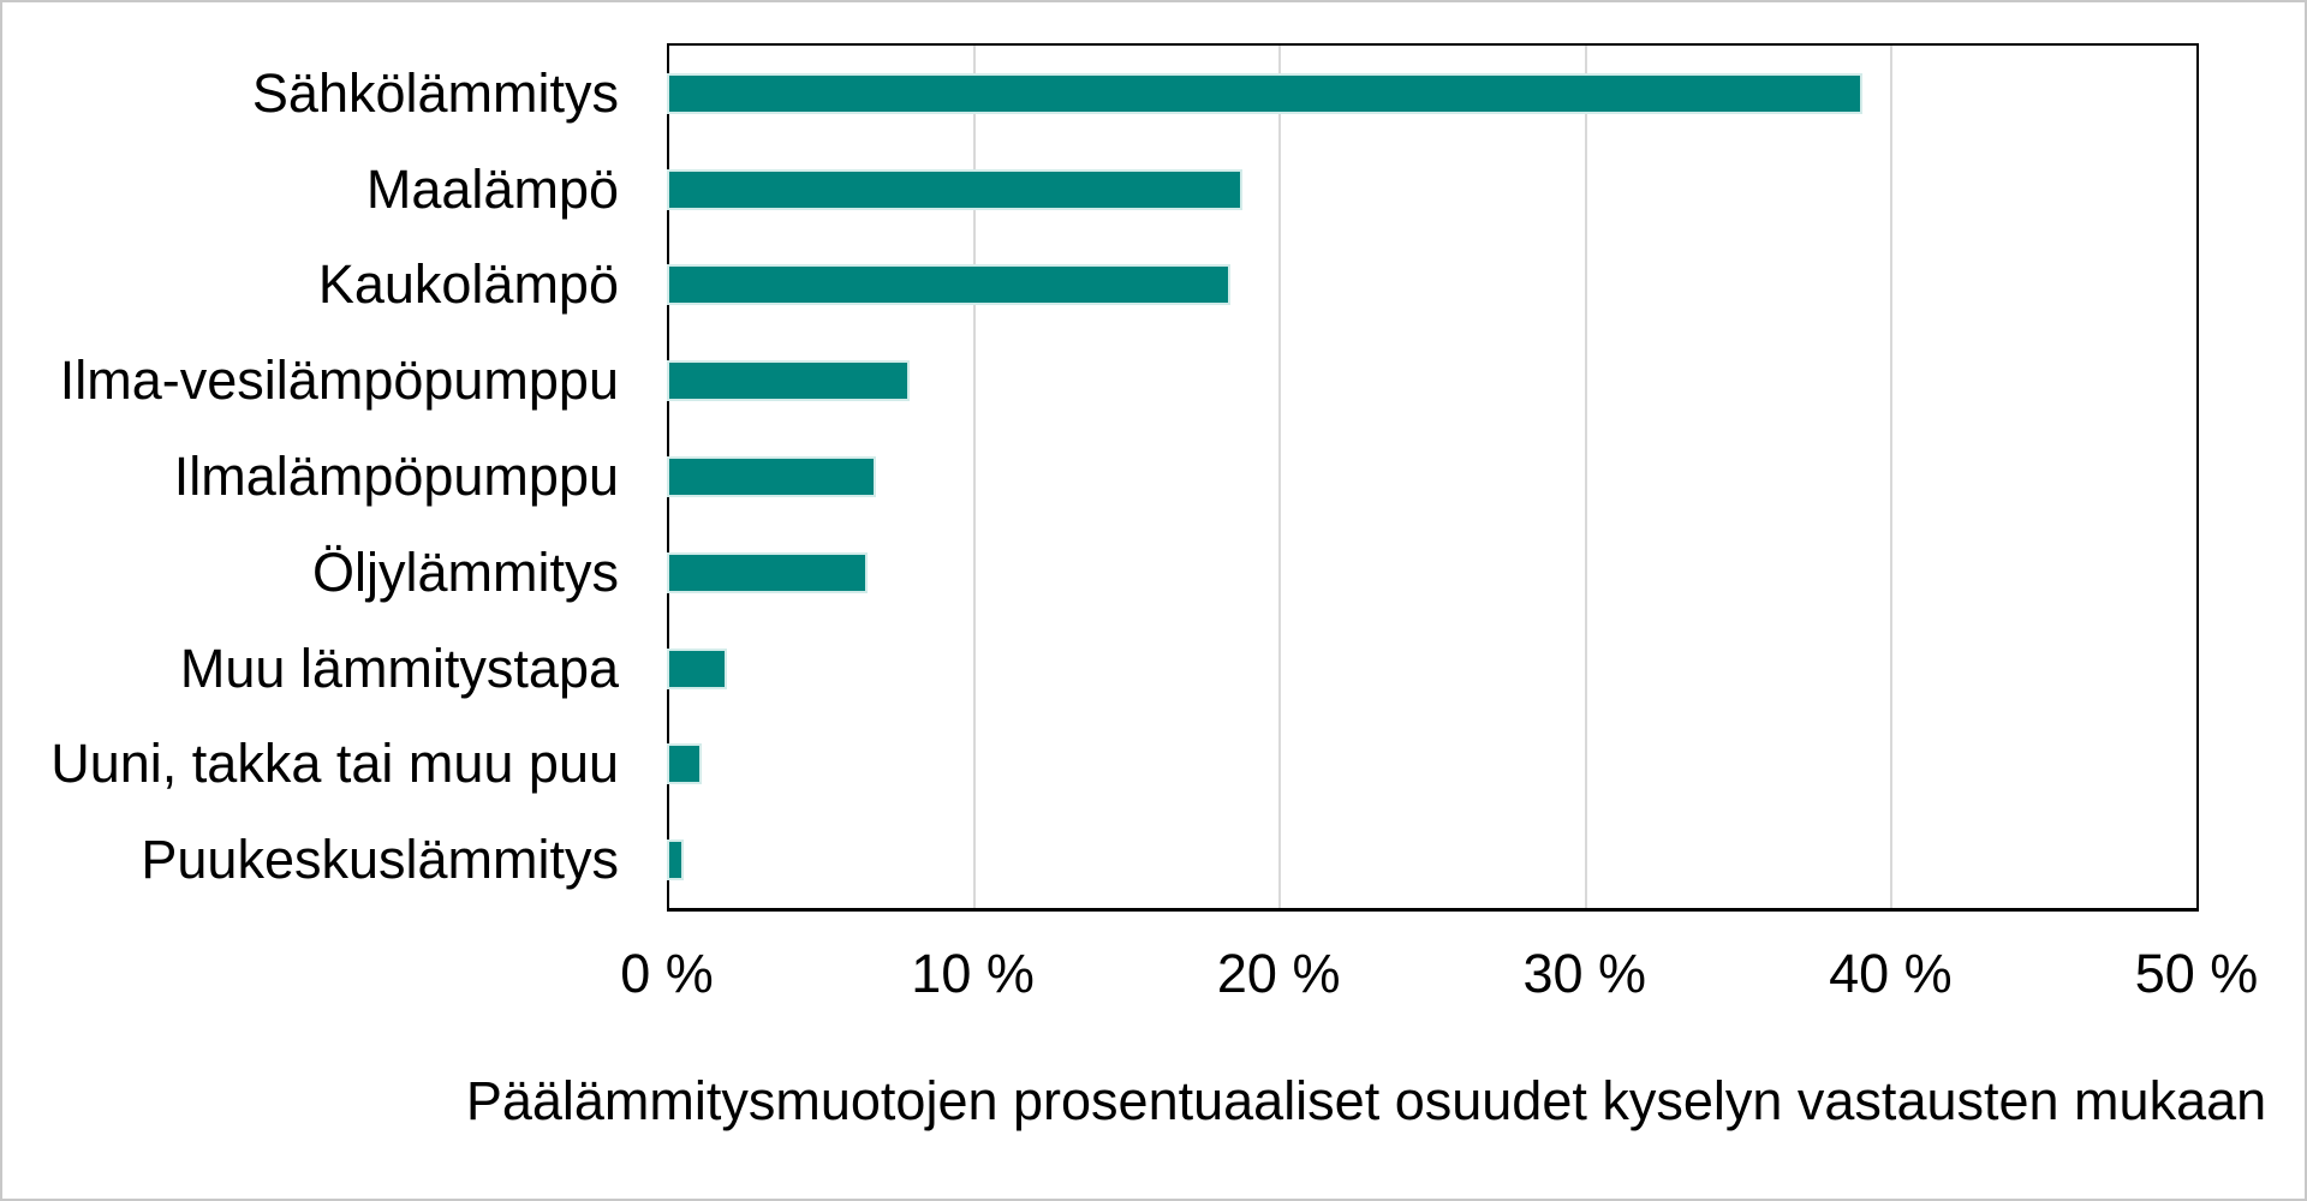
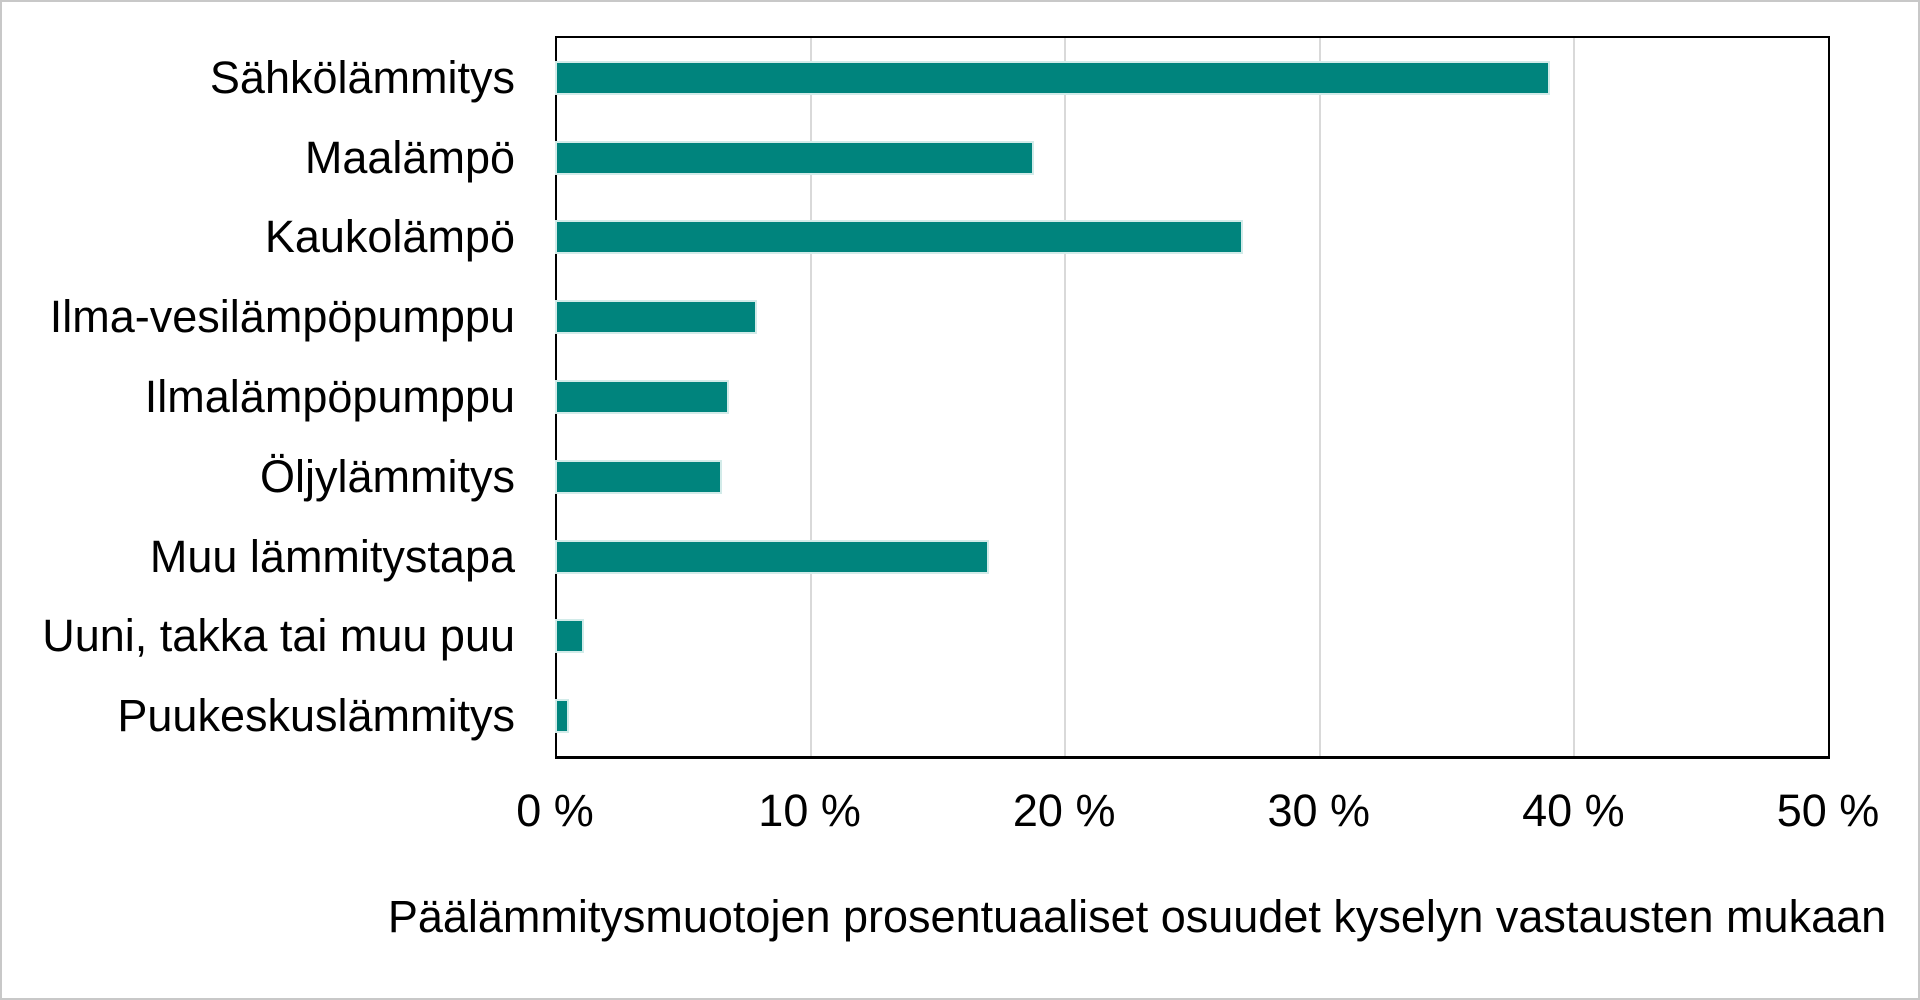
Kaukolämpö: 18.3% -> 26.9%
Muu lämmitystapa: 1.8% -> 16.9%
